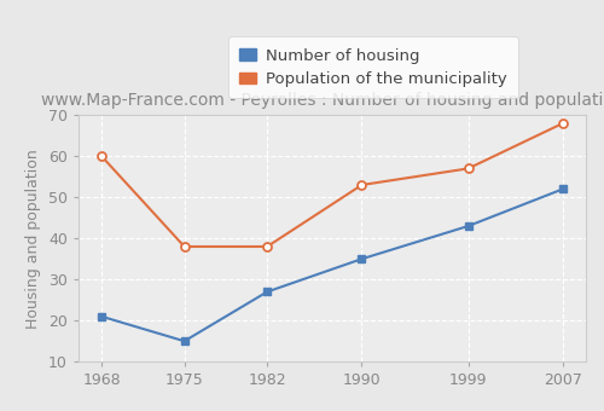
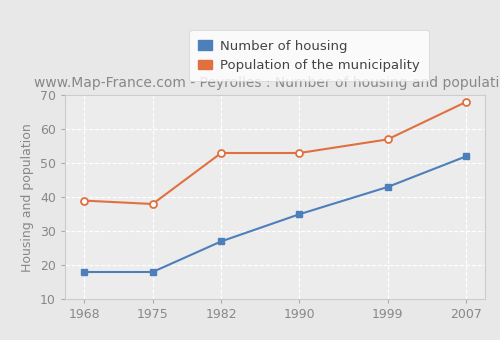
Number of housing/1968: 21 -> 18
Population of the municipality/1968: 60 -> 39
Number of housing/1975: 15 -> 18
Population of the municipality/1982: 38 -> 53
